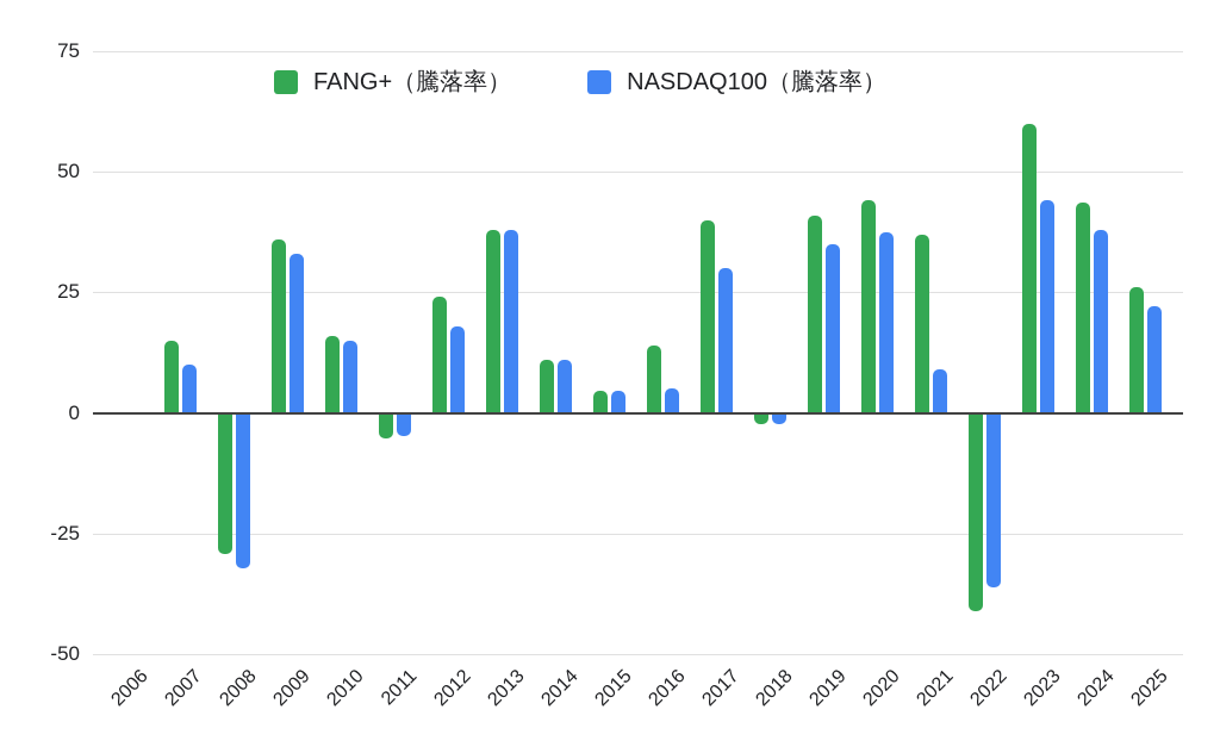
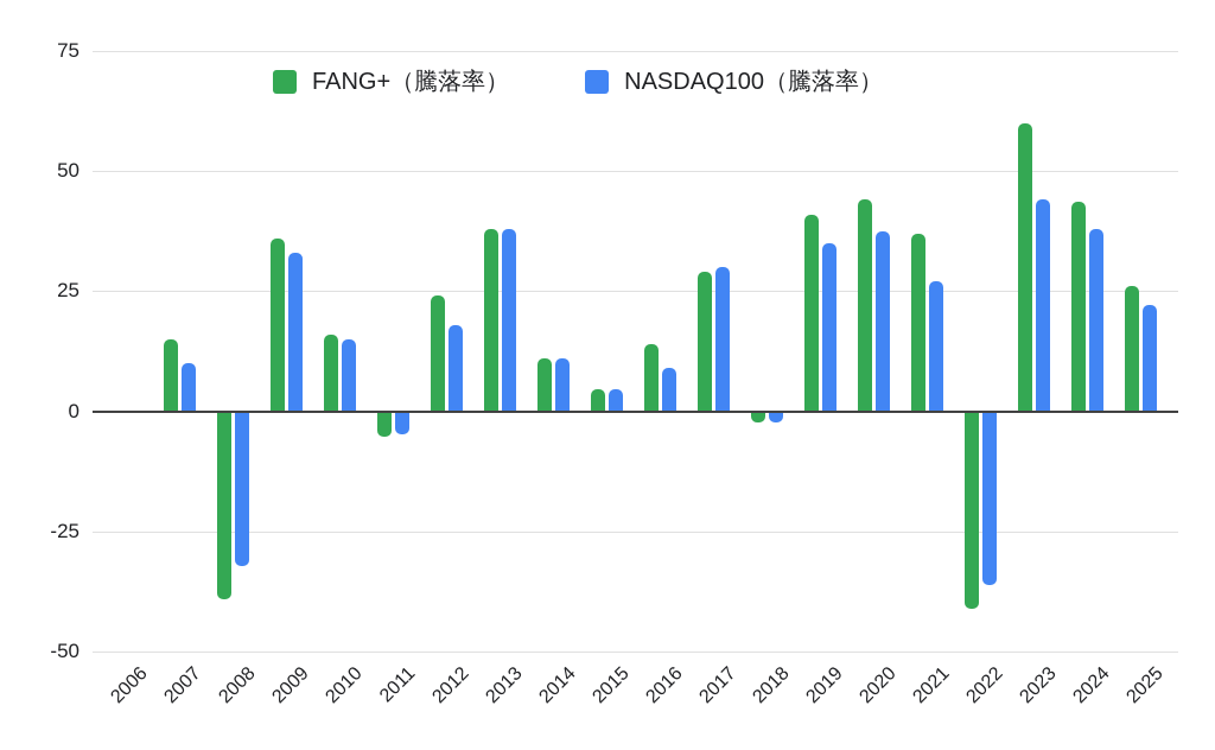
FANG+（騰落率）/2008: -29 -> -39
NASDAQ100（騰落率）/2016: 5 -> 9
FANG+（騰落率）/2017: 40 -> 29
NASDAQ100（騰落率）/2021: 9 -> 27
